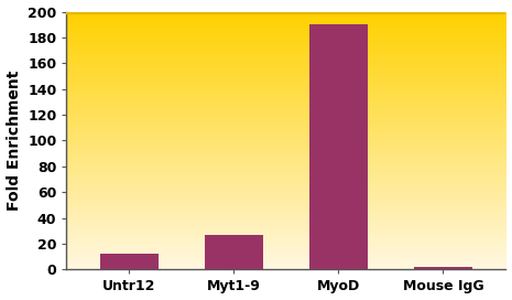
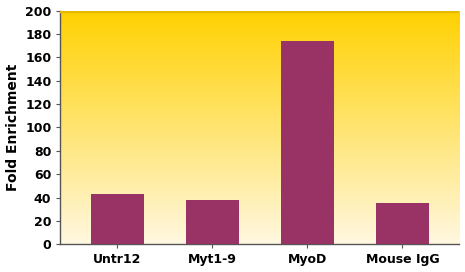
Untr12: 12 -> 43
Myt1-9: 27 -> 38
MyoD: 190 -> 174
Mouse IgG: 2 -> 35
